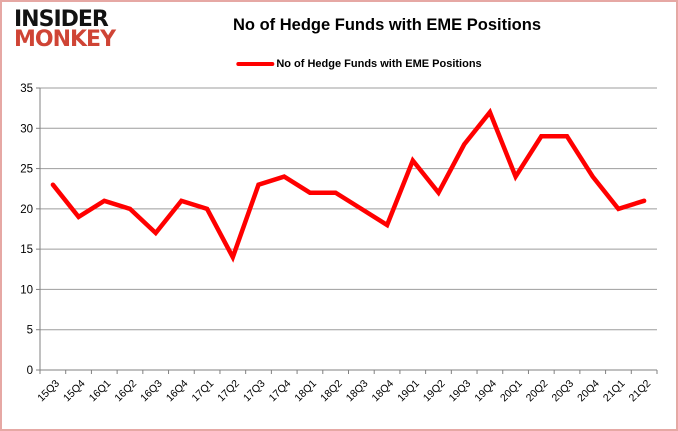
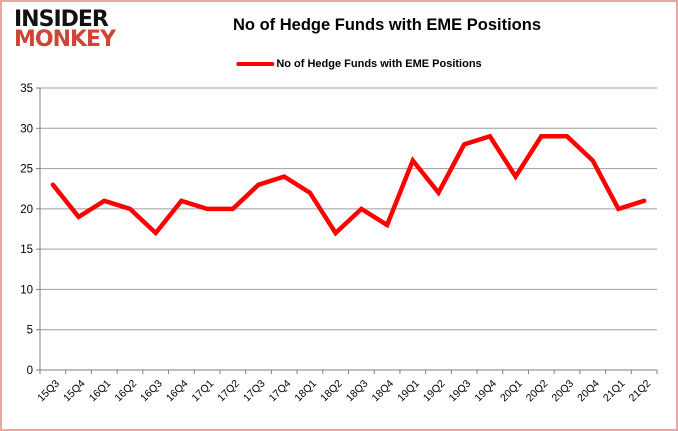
17Q2: 14 -> 20
18Q2: 22 -> 17
19Q4: 32 -> 29
20Q4: 24 -> 26
